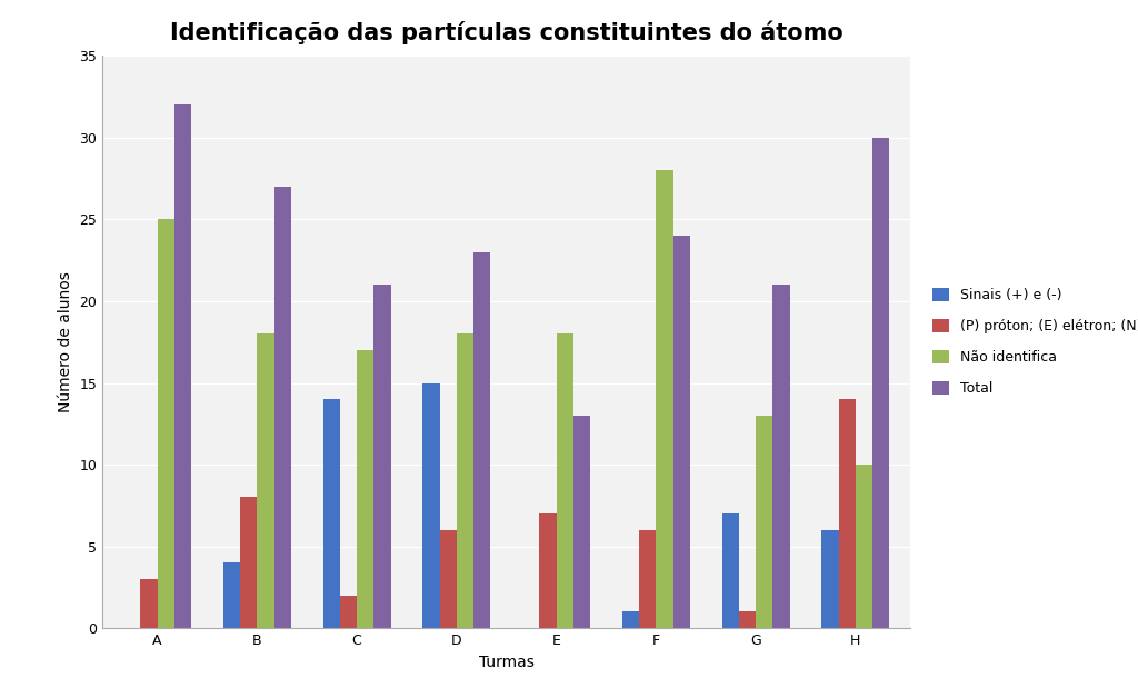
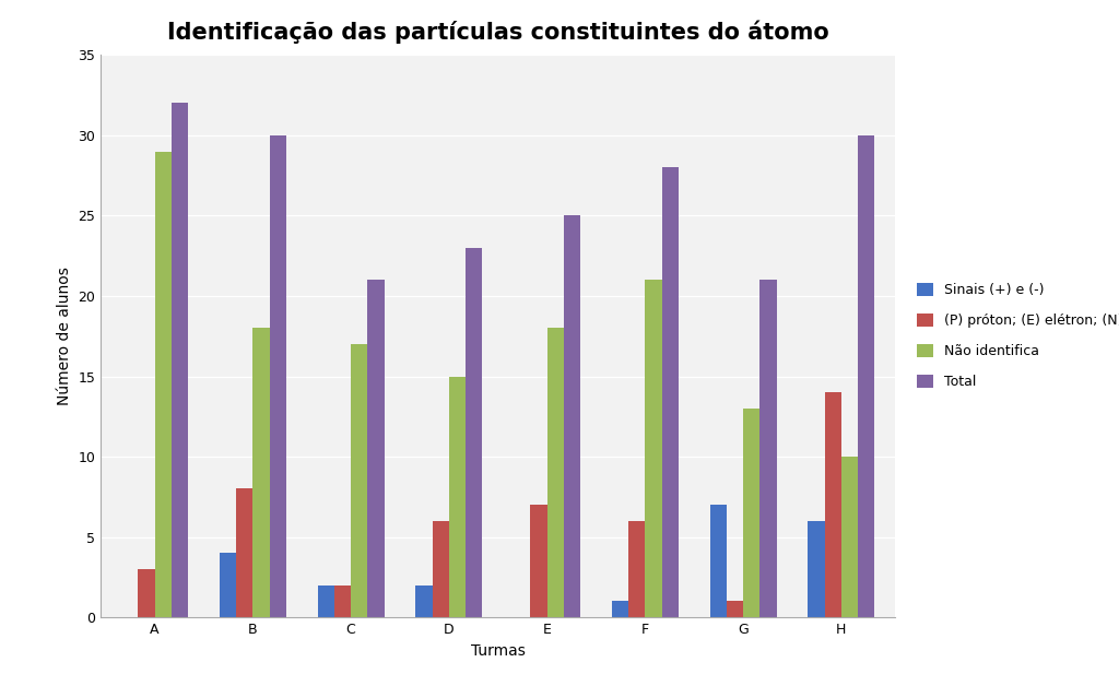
Não identifica/A: 25 -> 29
Total/B: 27 -> 30
Sinais (+) e (-)/C: 14 -> 2
Sinais (+) e (-)/D: 15 -> 2
Não identifica/D: 18 -> 15
Total/E: 13 -> 25
Não identifica/F: 28 -> 21
Total/F: 24 -> 28
